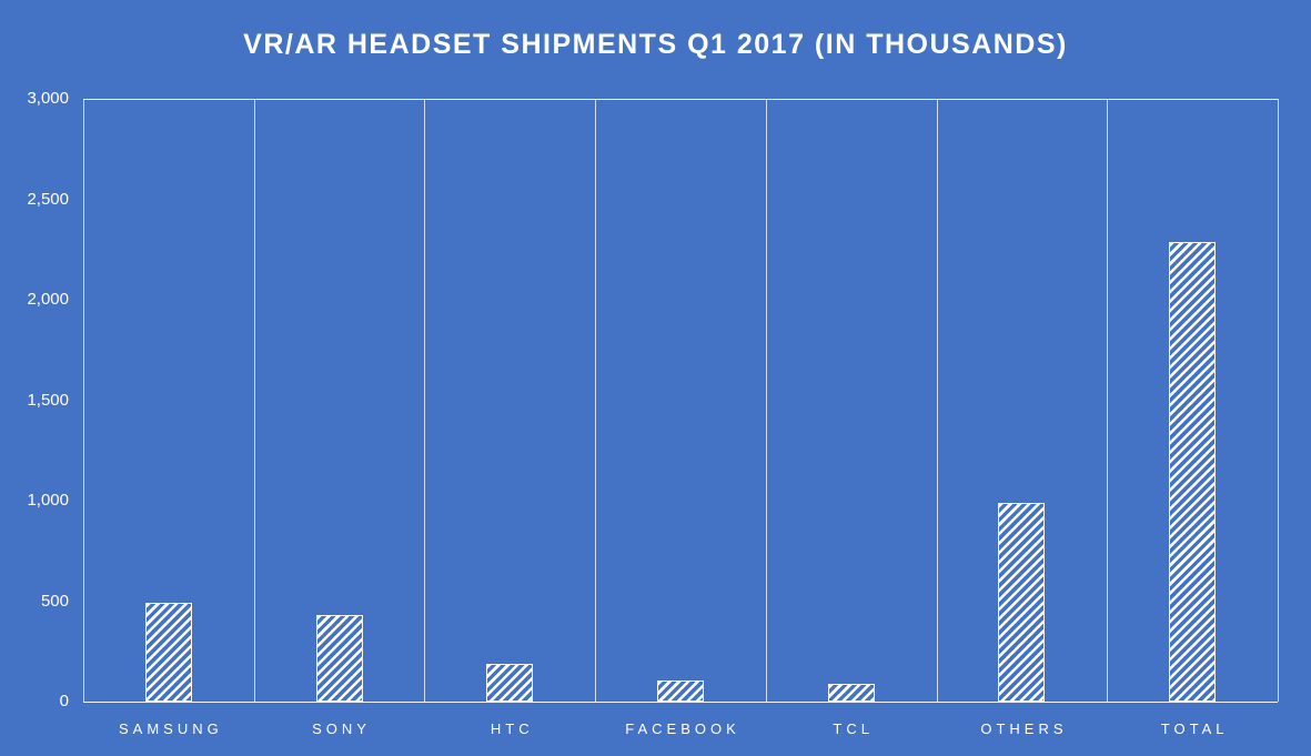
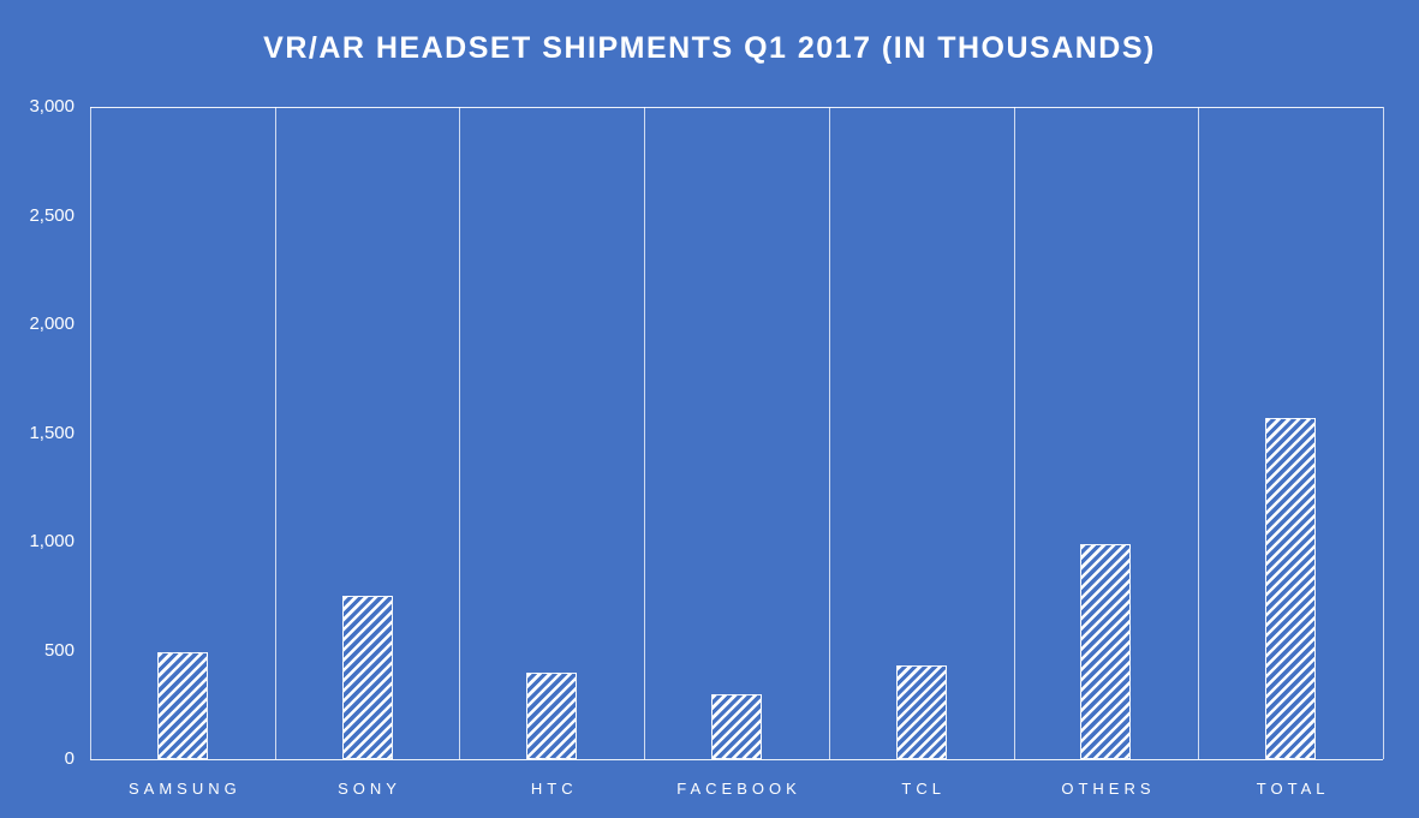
SONY: 430 -> 750
HTC: 190 -> 400
FACEBOOK: 100 -> 300
TCL: 90 -> 430
TOTAL: 2290 -> 1570
